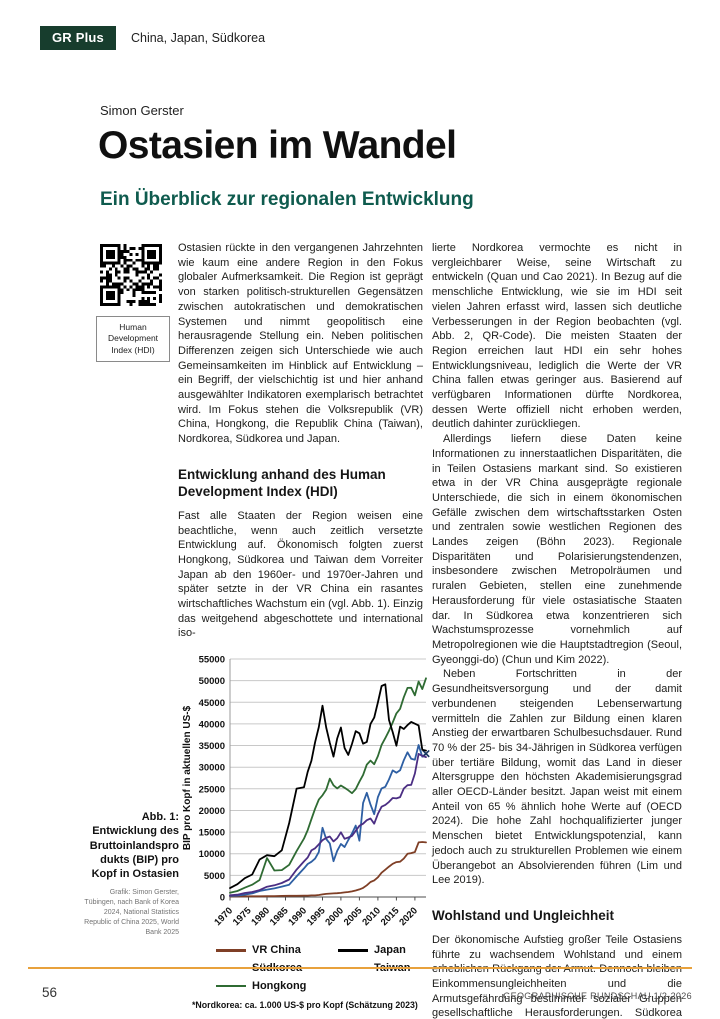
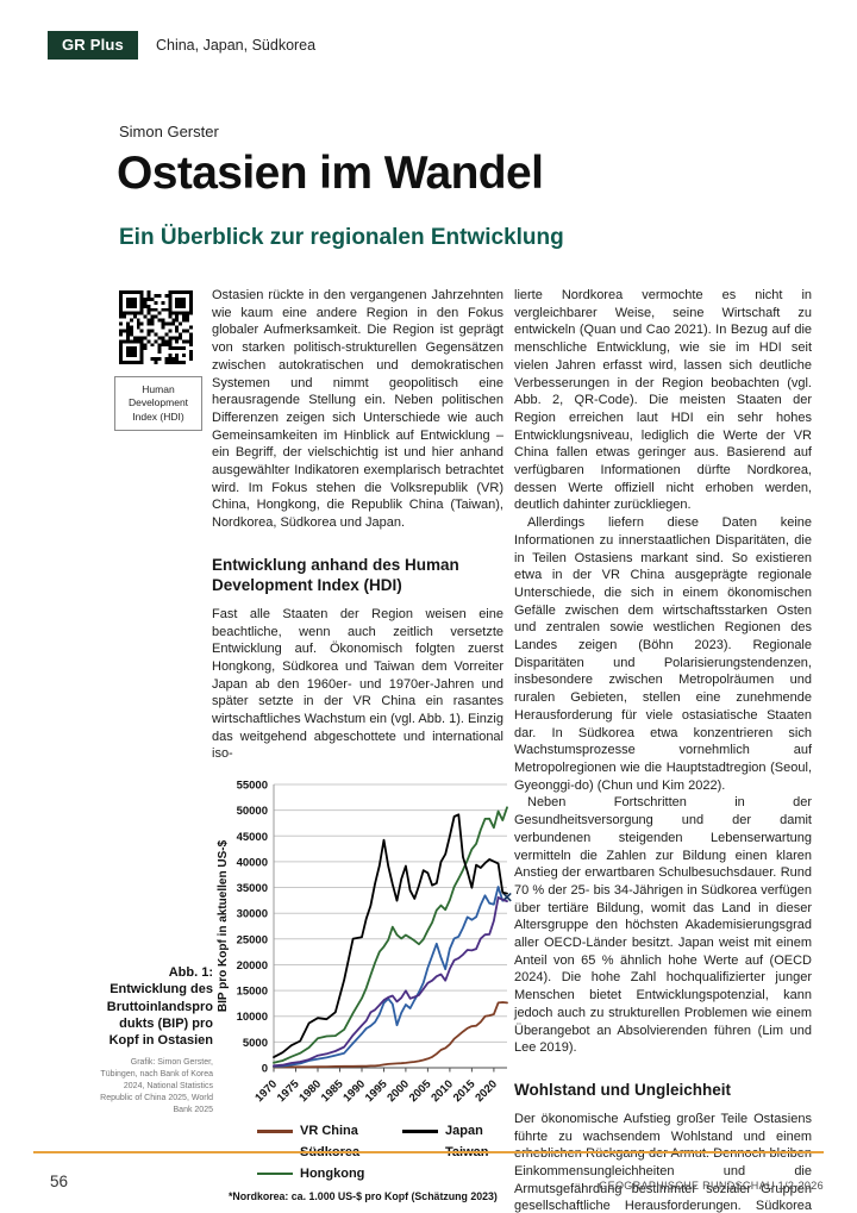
Hongkong/1980: 9000 -> 6000
Südkorea/1995: 16000 -> 13000
Südkorea/2005: 13000 -> 19000
